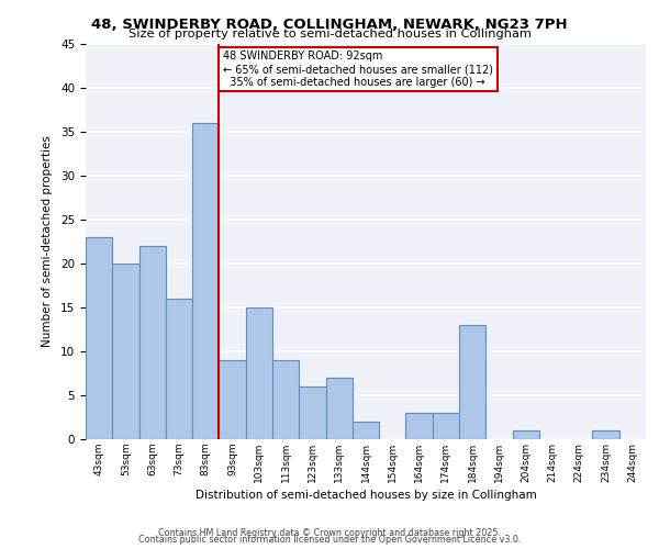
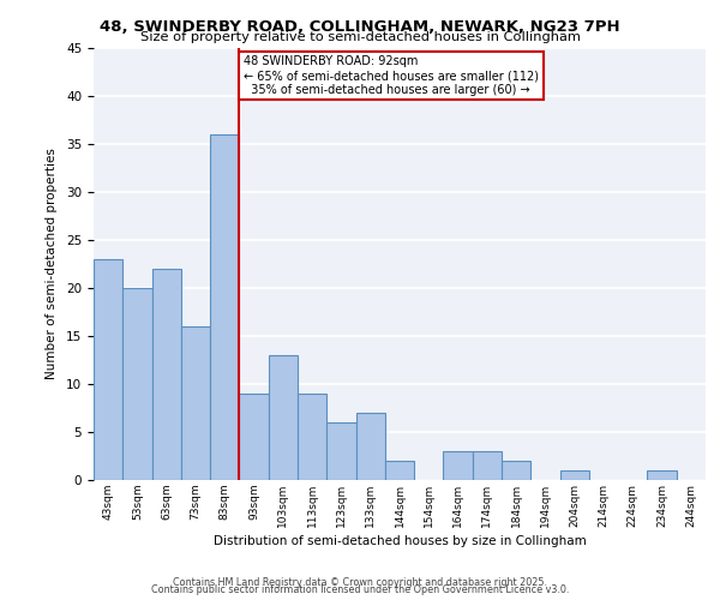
103sqm: 15 -> 13
184sqm: 13 -> 2
